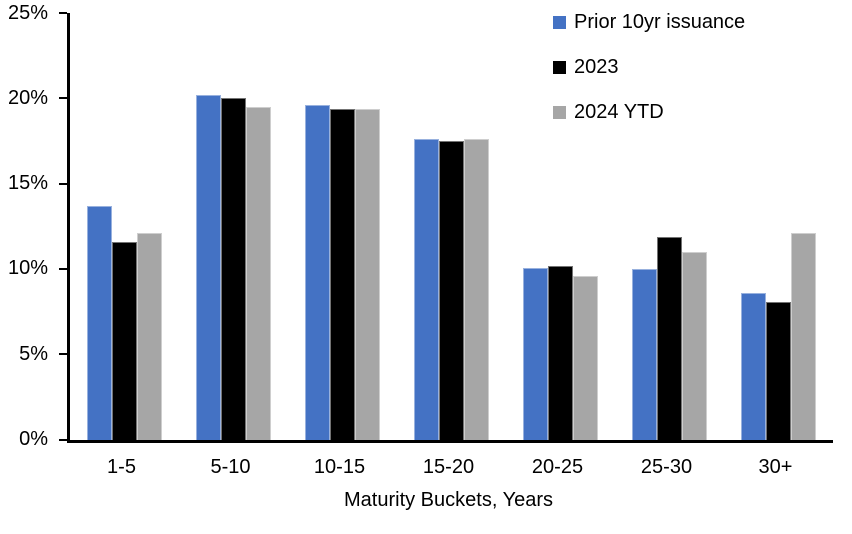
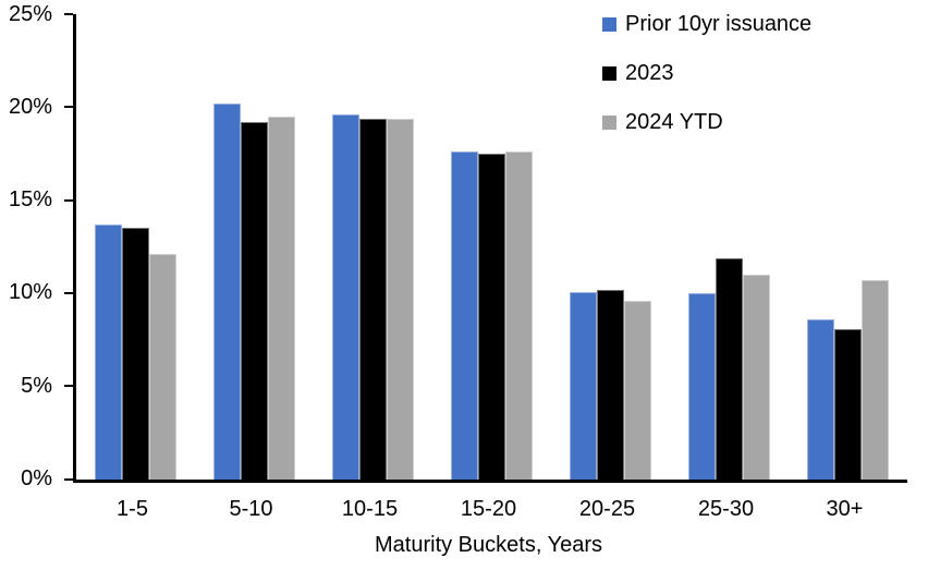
2023/1-5: 11.6% -> 13.5%
2023/5-10: 20.0% -> 19.2%
2024 YTD/30+: 12.1% -> 10.7%
